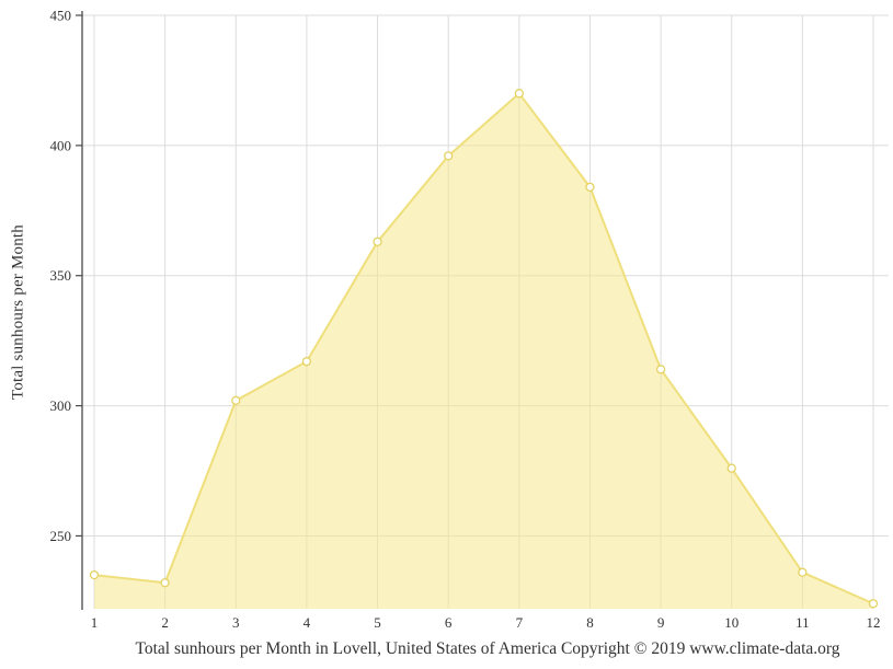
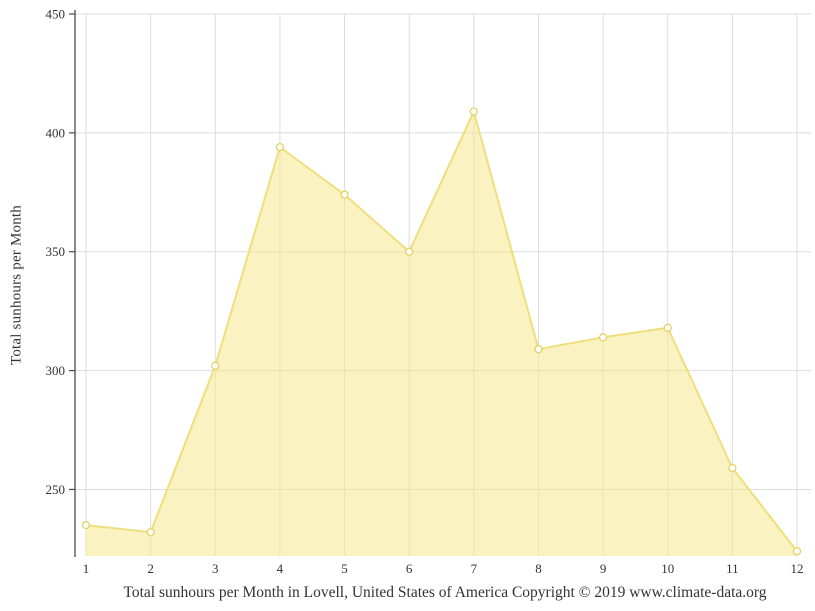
4: 317 -> 394
5: 363 -> 374
6: 396 -> 350
7: 420 -> 409
8: 384 -> 309
10: 276 -> 318
11: 236 -> 259
